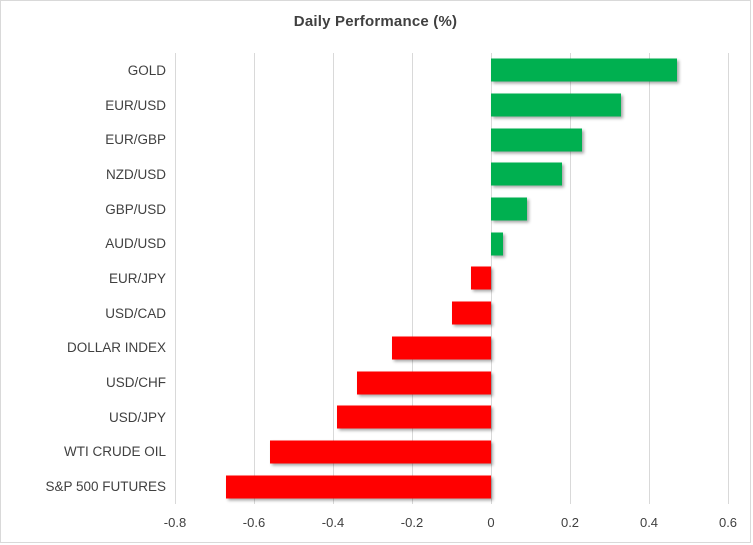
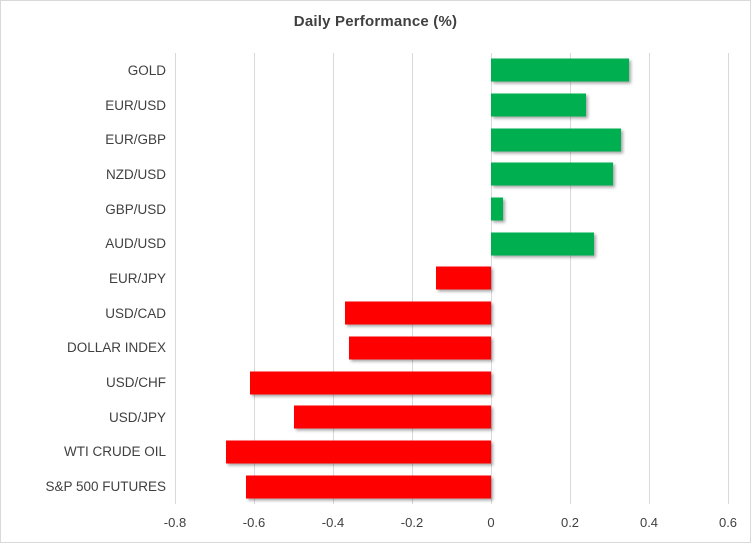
GOLD: 0.47 -> 0.35
EUR/USD: 0.33 -> 0.24
EUR/GBP: 0.23 -> 0.33
NZD/USD: 0.18 -> 0.31
GBP/USD: 0.09 -> 0.03
AUD/USD: 0.03 -> 0.26
EUR/JPY: -0.05 -> -0.14
USD/CAD: -0.10 -> -0.37
DOLLAR INDEX: -0.25 -> -0.36
USD/CHF: -0.34 -> -0.61
USD/JPY: -0.39 -> -0.50
WTI CRUDE OIL: -0.56 -> -0.67
S&P 500 FUTURES: -0.67 -> -0.62
